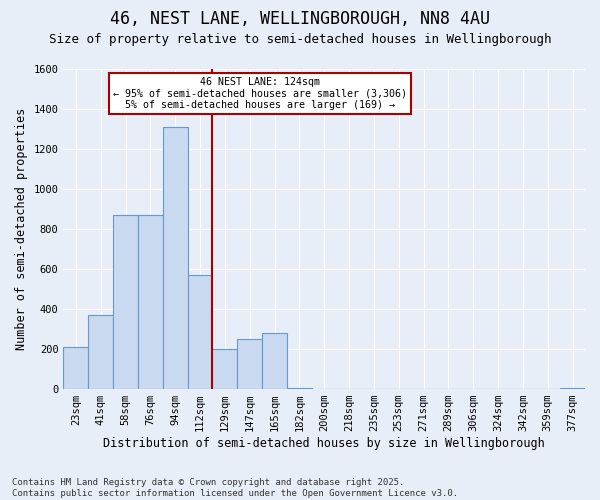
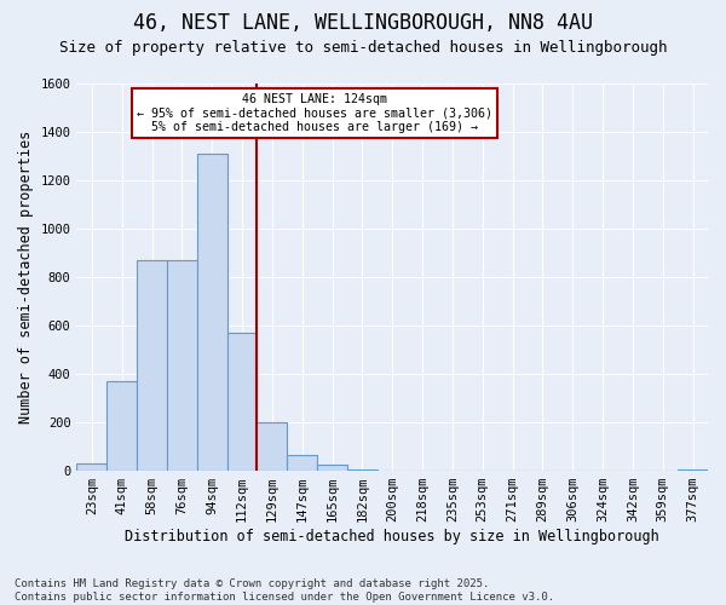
23sqm: 210 -> 30
147sqm: 250 -> 65
165sqm: 280 -> 25
